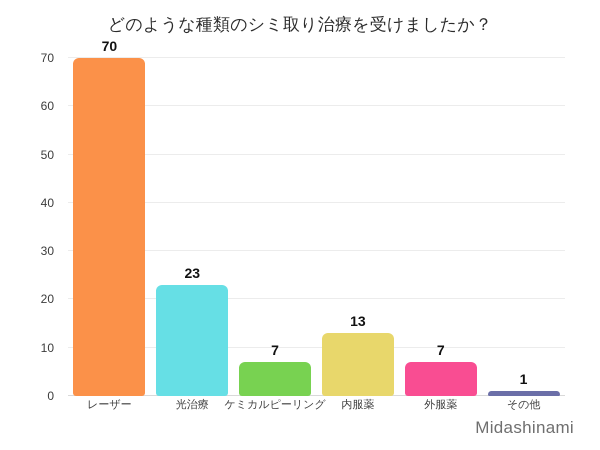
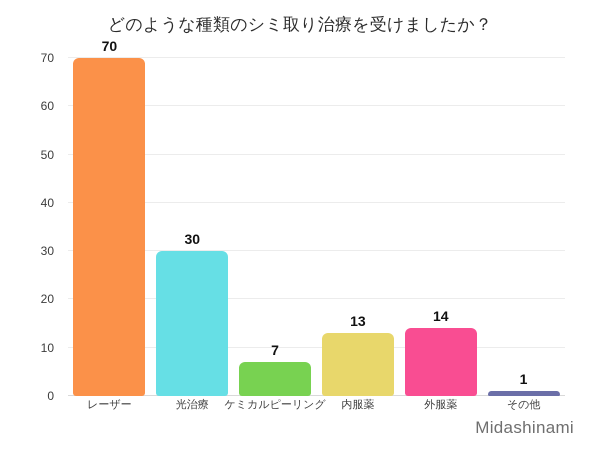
光治療: 23 -> 30
外服薬: 7 -> 14
